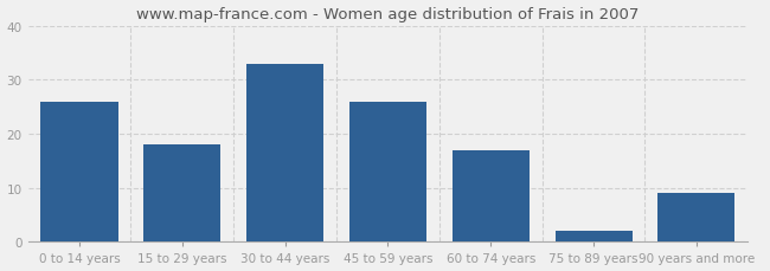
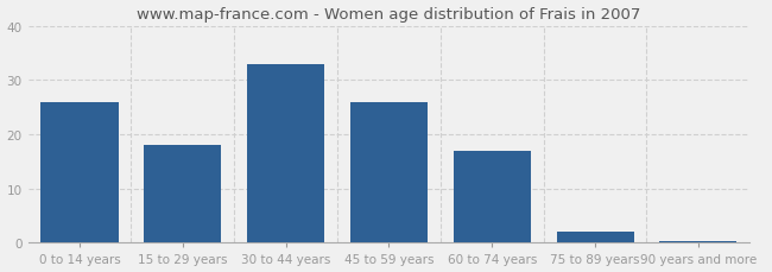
90 years and more: 9.0 -> 0.3
